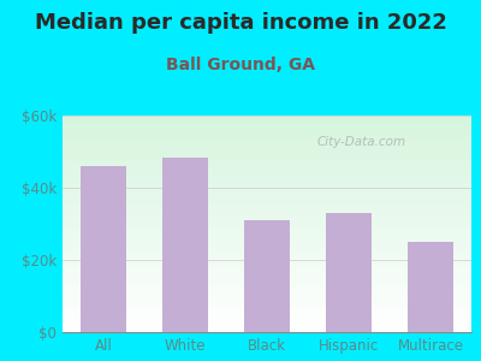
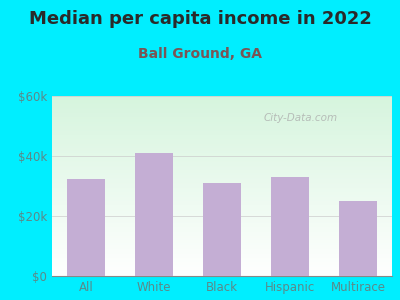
All: $46.0k -> $32.5k
White: $48.5k -> $41.0k
